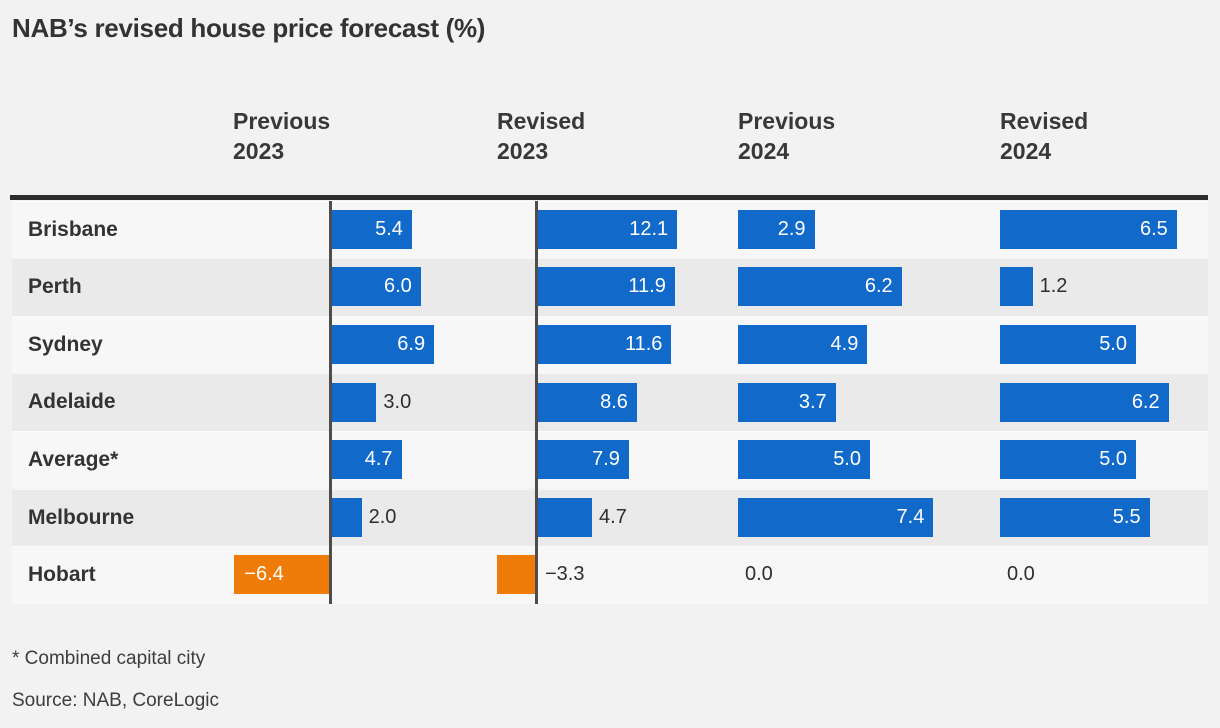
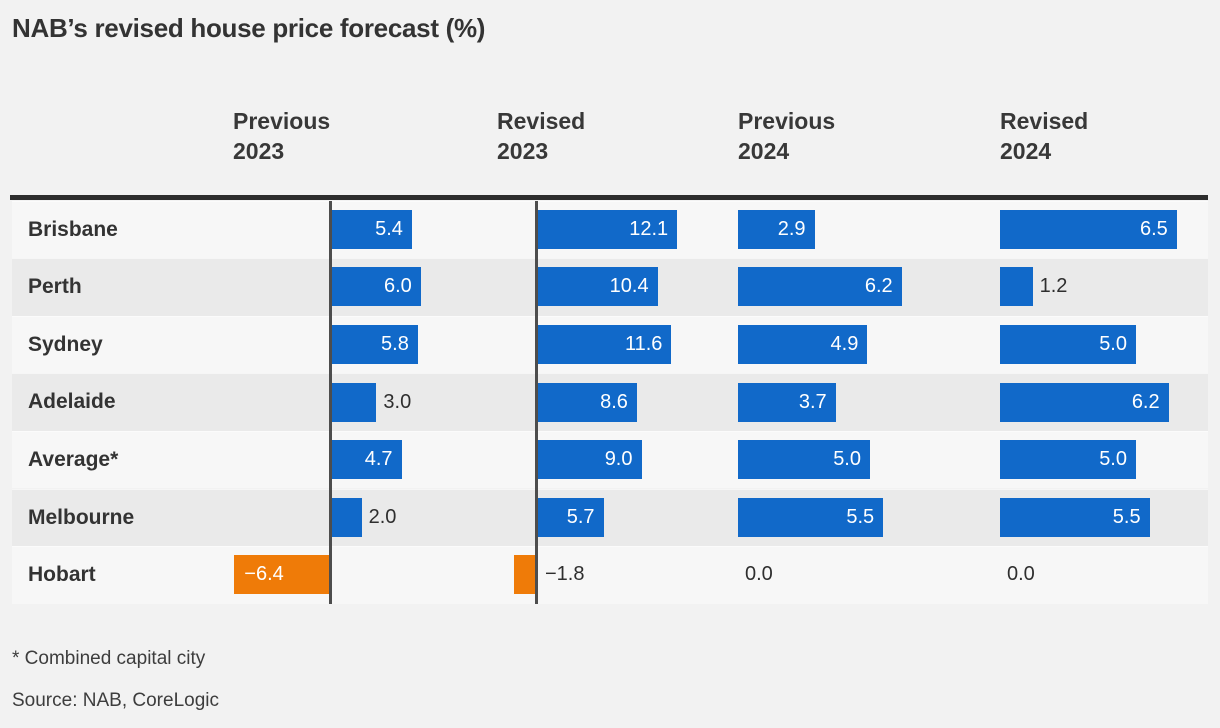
Revised 2023/Perth: 11.9 -> 10.4
Previous 2023/Sydney: 6.9 -> 5.8
Revised 2023/Average*: 7.9 -> 9.0
Revised 2023/Melbourne: 4.7 -> 5.7
Previous 2024/Melbourne: 7.4 -> 5.5
Revised 2023/Hobart: −3.3 -> −1.8
